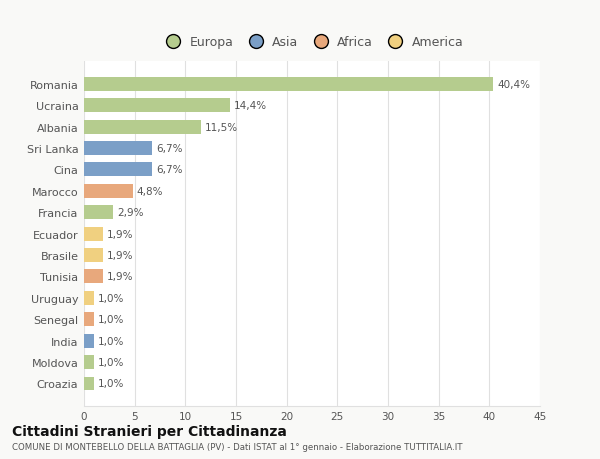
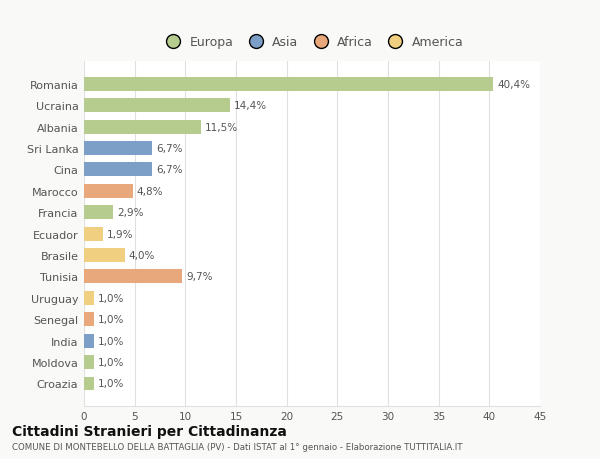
Brasile: 1,9% -> 4,0%
Tunisia: 1,9% -> 9,7%
